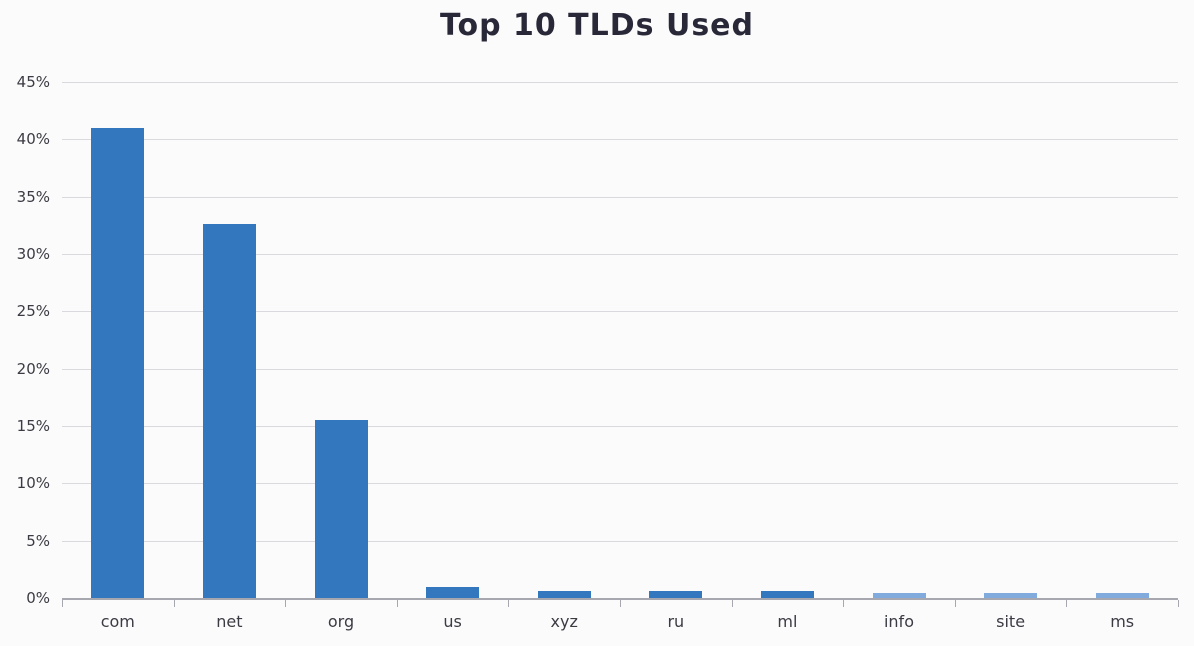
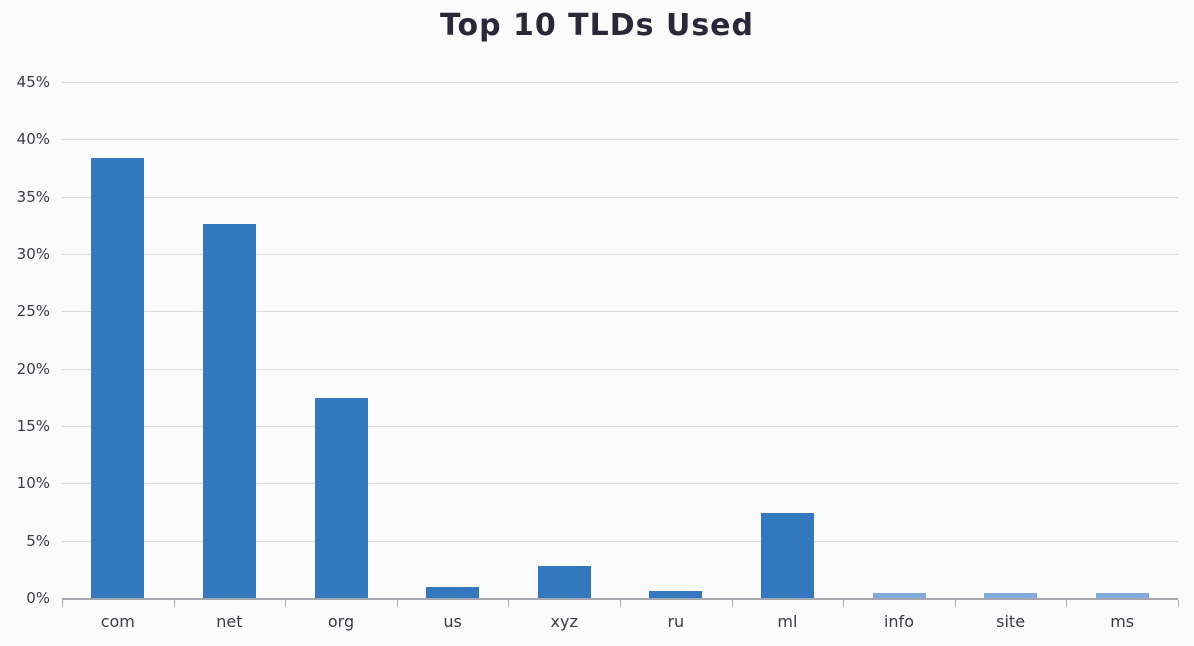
com: 41.0% -> 38.4%
org: 15.5% -> 17.4%
xyz: 0.6% -> 2.8%
ml: 0.6% -> 7.4%
